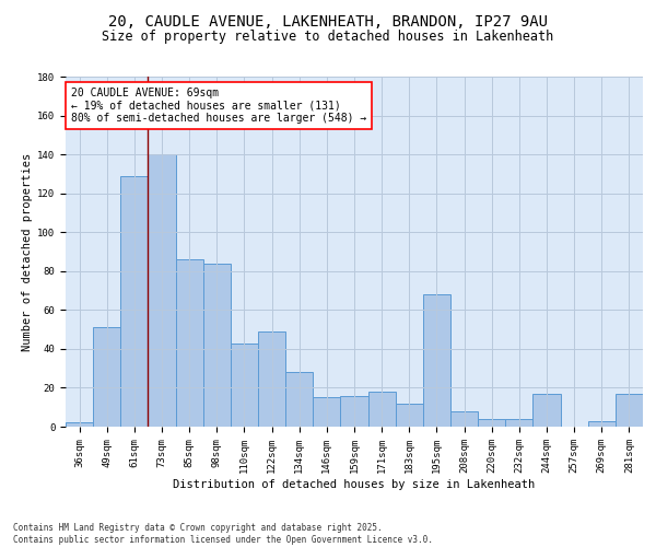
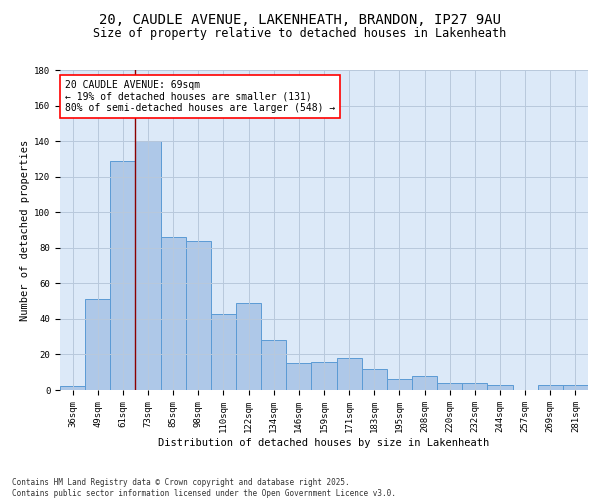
195sqm: 68 -> 6
244sqm: 17 -> 3
281sqm: 17 -> 3
